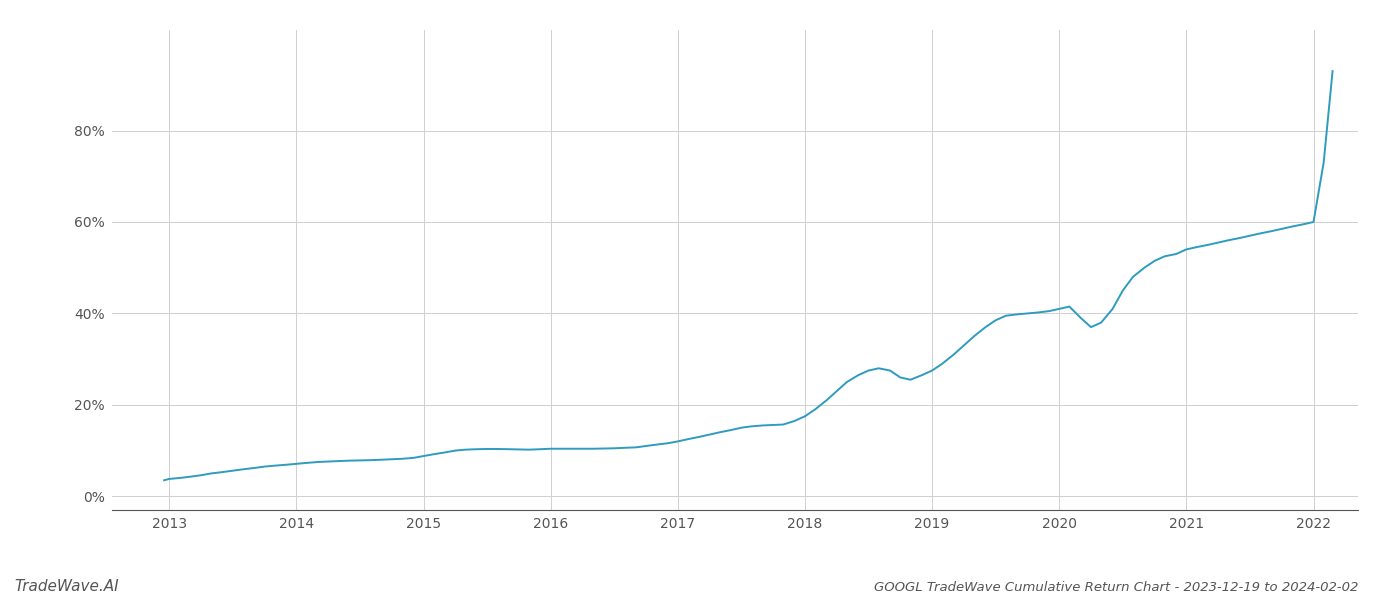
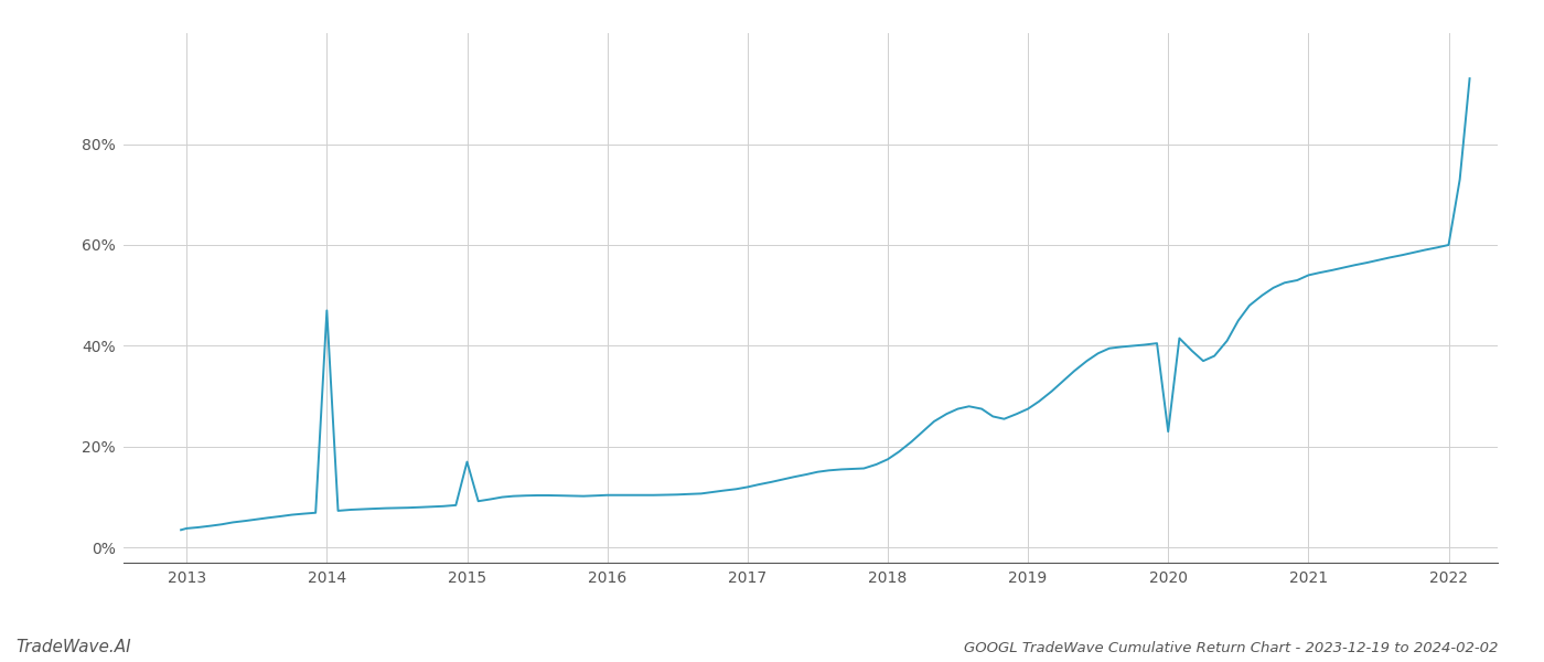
2014: 7.1% -> 47.0%
2015: 8.8% -> 17.0%
2020: 41.0% -> 23.0%
